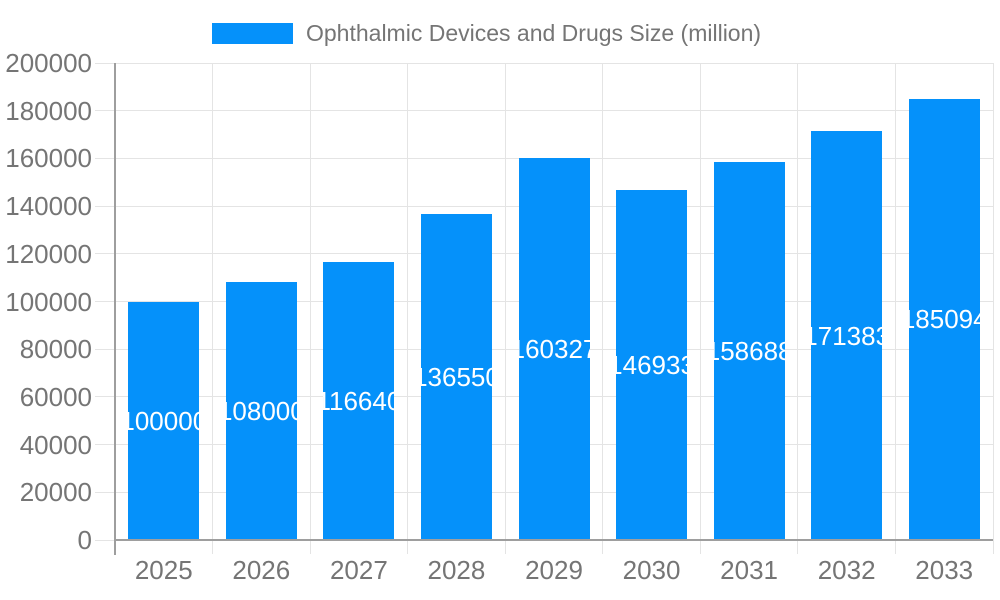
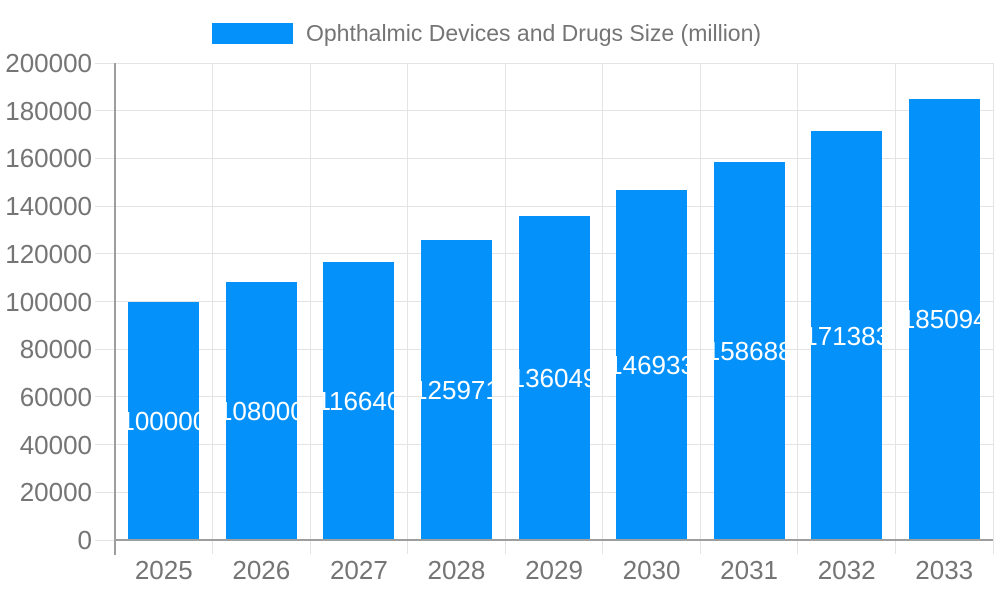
2028: 136550 -> 125971
2029: 160327 -> 136049
